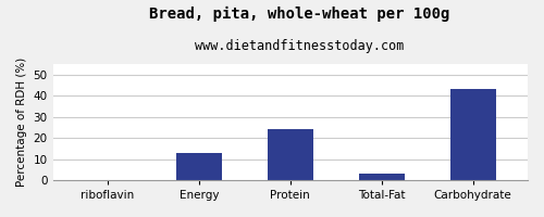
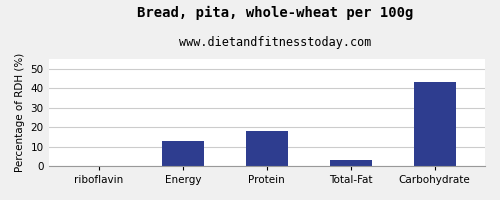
Protein: 24 -> 18
